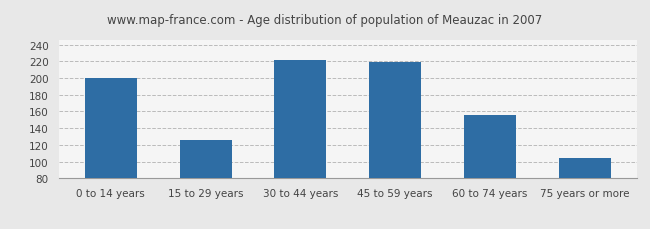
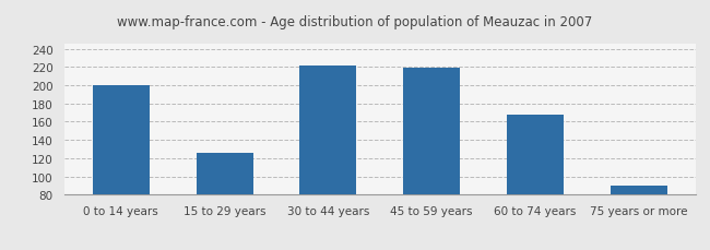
60 to 74 years: 156 -> 168
75 years or more: 104 -> 90
